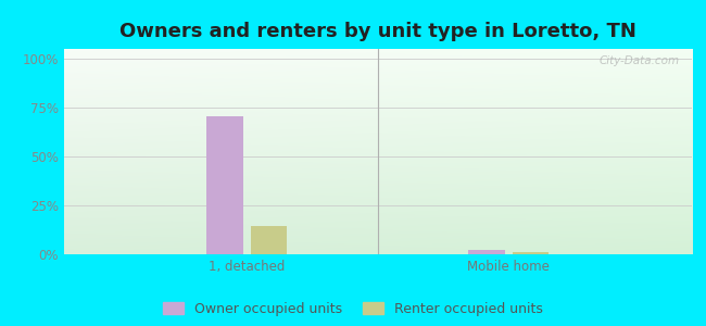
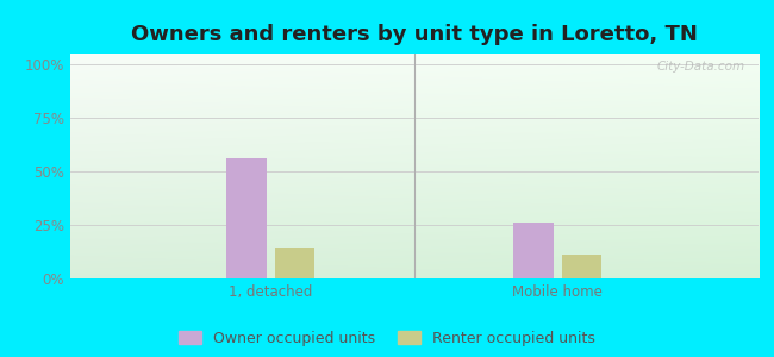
Owner occupied units/1, detached: 70% -> 56%
Owner occupied units/Mobile home: 2% -> 26%
Renter occupied units/Mobile home: 1% -> 11%
